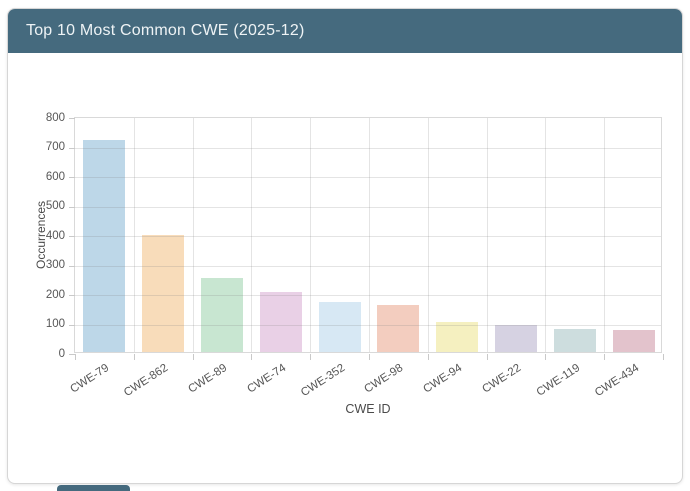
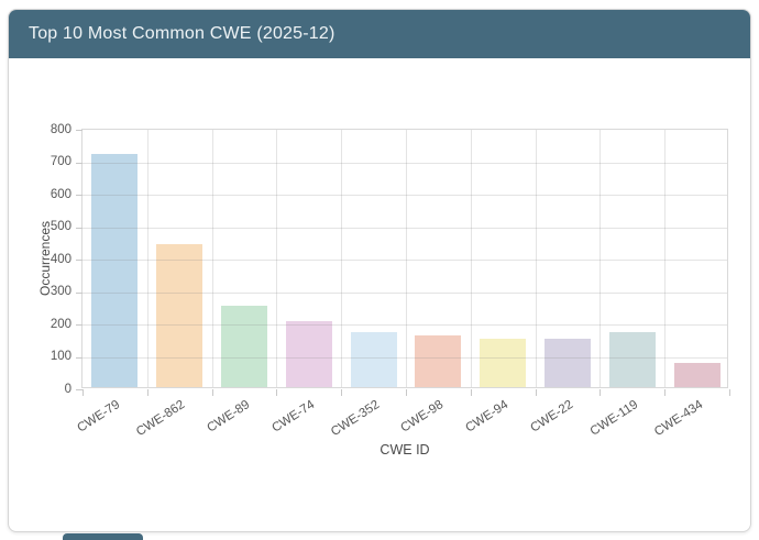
CWE-862: 400 -> 440
CWE-94: 100 -> 150
CWE-22: 90 -> 150
CWE-119: 80 -> 170
